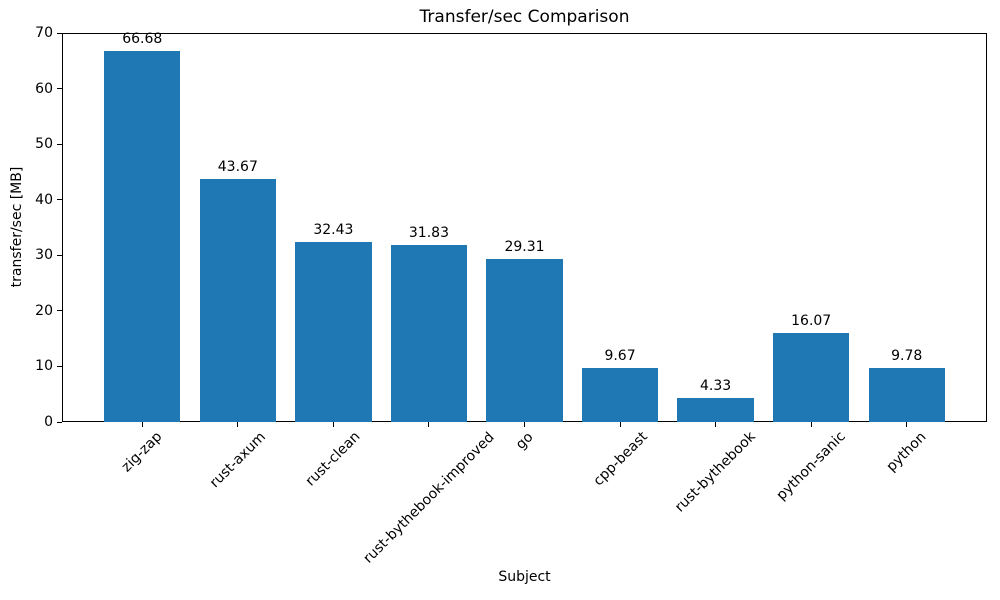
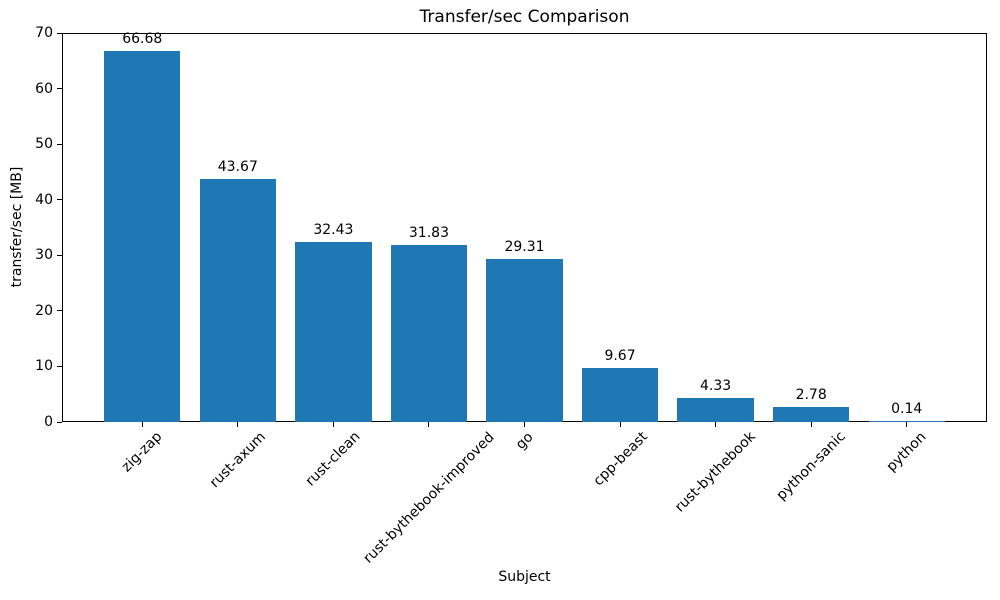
python-sanic: 16.07 -> 2.78
python: 9.78 -> 0.14
